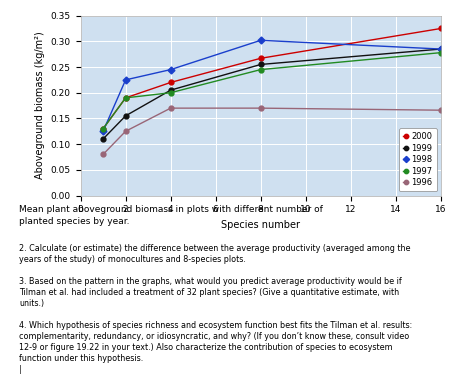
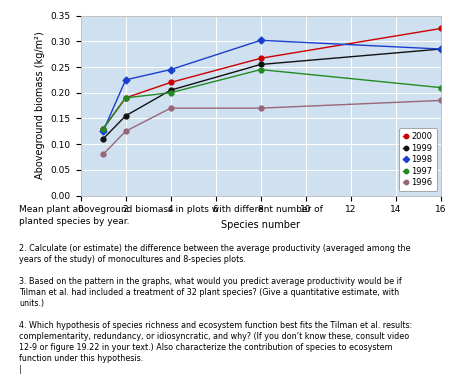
1997/16: 0.278 -> 0.210
1996/16: 0.166 -> 0.185
